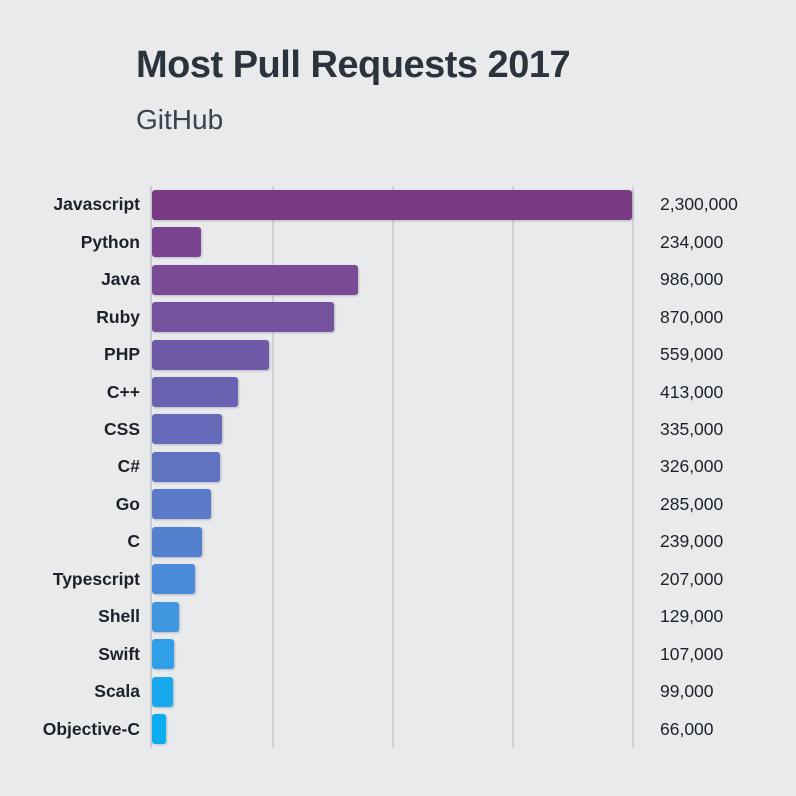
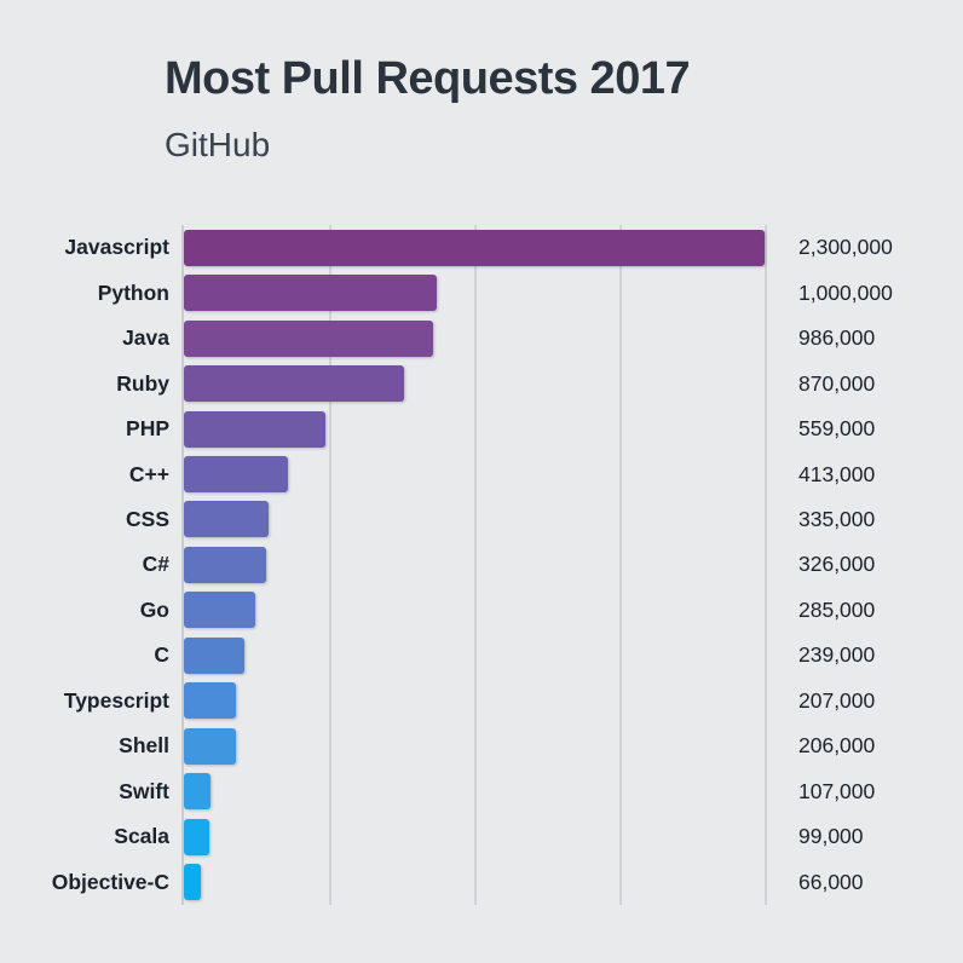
Python: 234,000 -> 1,000,000
Shell: 129,000 -> 206,000
